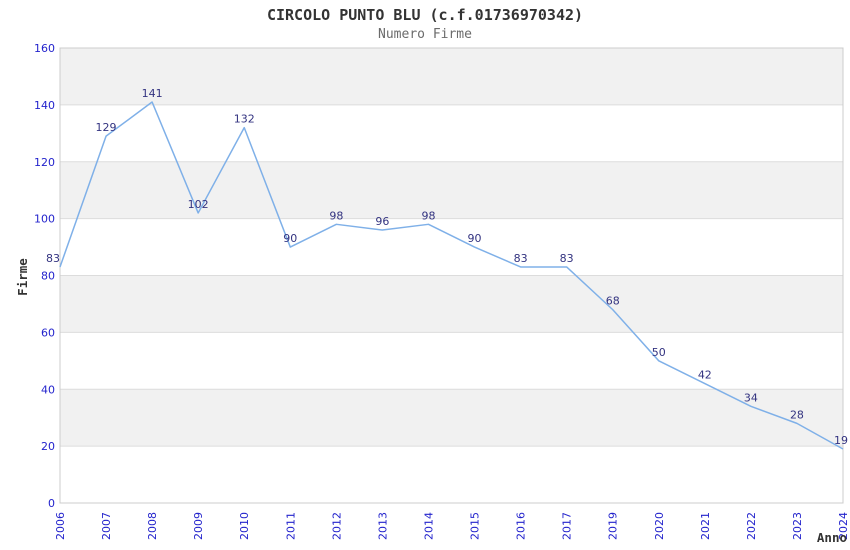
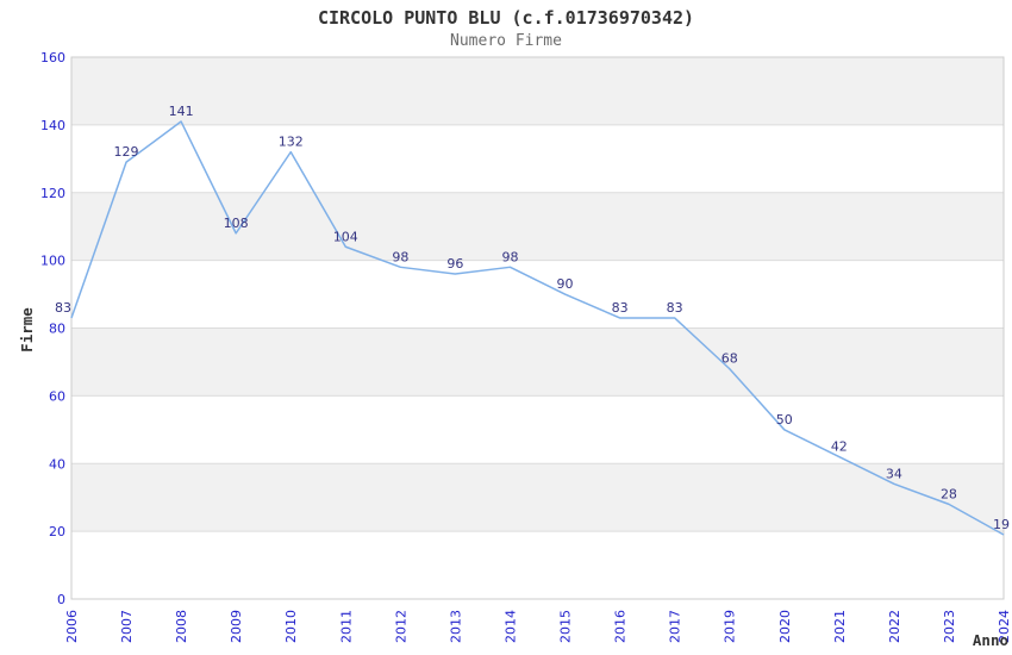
2009: 102 -> 108
2011: 90 -> 104
